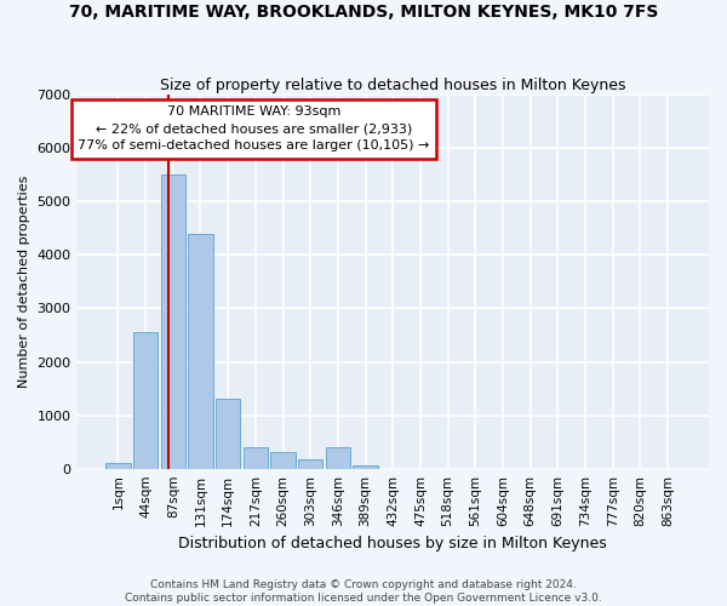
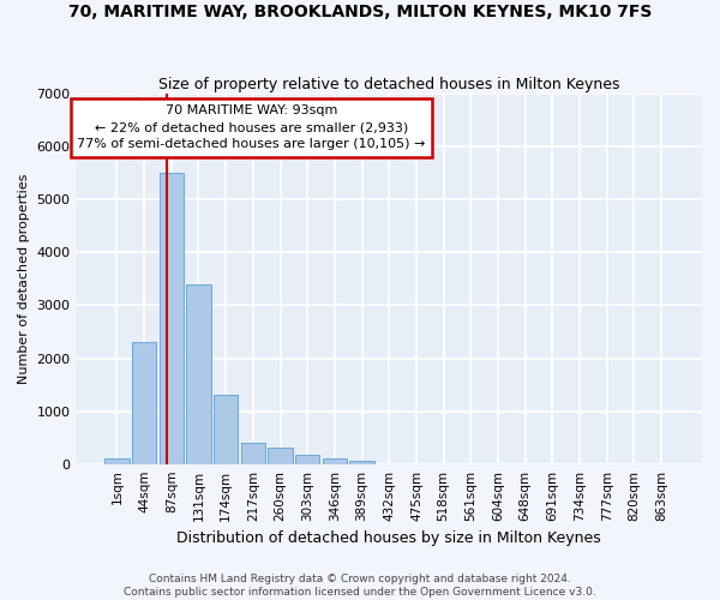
44sqm: 2550 -> 2300
131sqm: 4400 -> 3400
346sqm: 400 -> 100
